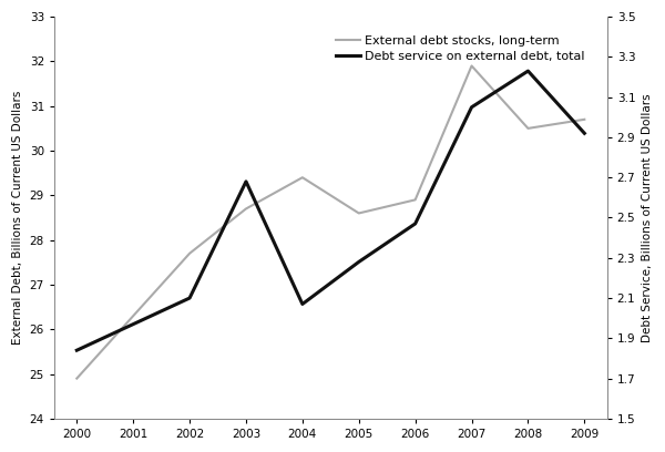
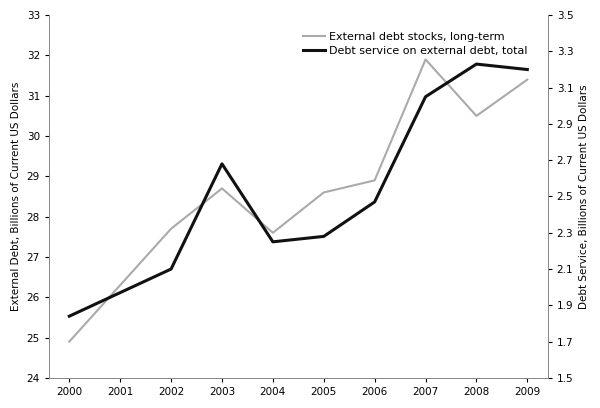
External debt stocks, long-term/2004: 29.4 -> 27.6
Debt service on external debt, total/2004: 2.07 -> 2.25
External debt stocks, long-term/2009: 30.7 -> 31.4
Debt service on external debt, total/2009: 2.92 -> 3.20
